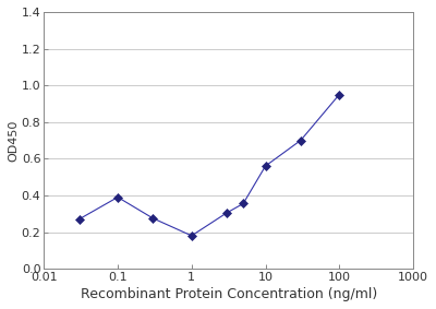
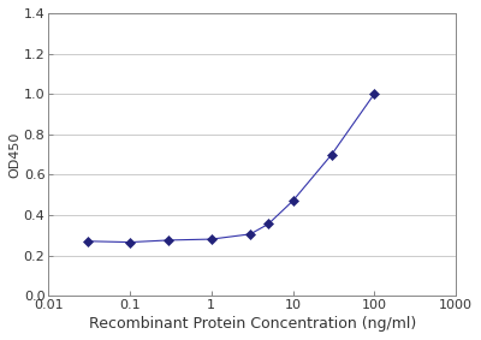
0.1: 0.39 -> 0.27
1: 0.18 -> 0.28
10: 0.56 -> 0.47
100: 0.95 -> 1.00
